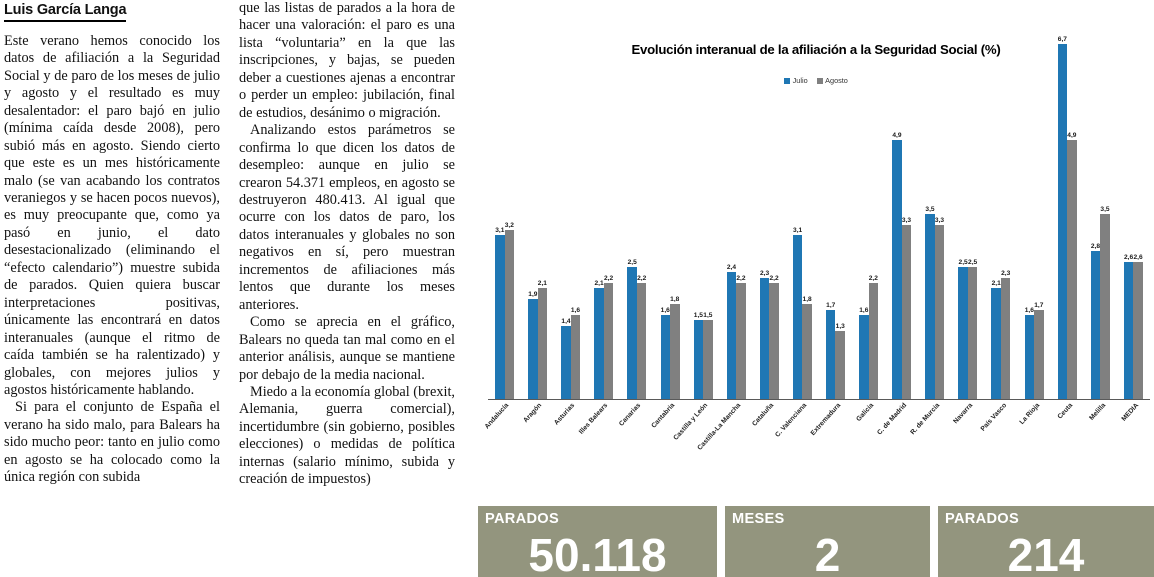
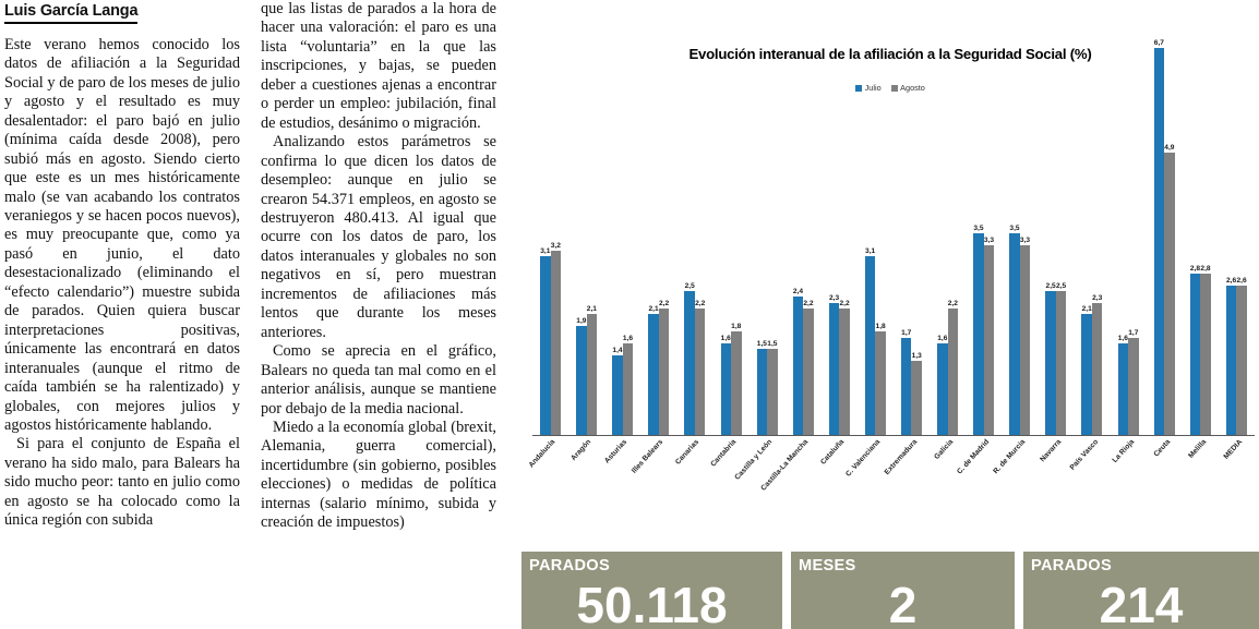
Julio/C. de Madrid: 4,9 -> 3,5
Agosto/Melilla: 3,5 -> 2,8
